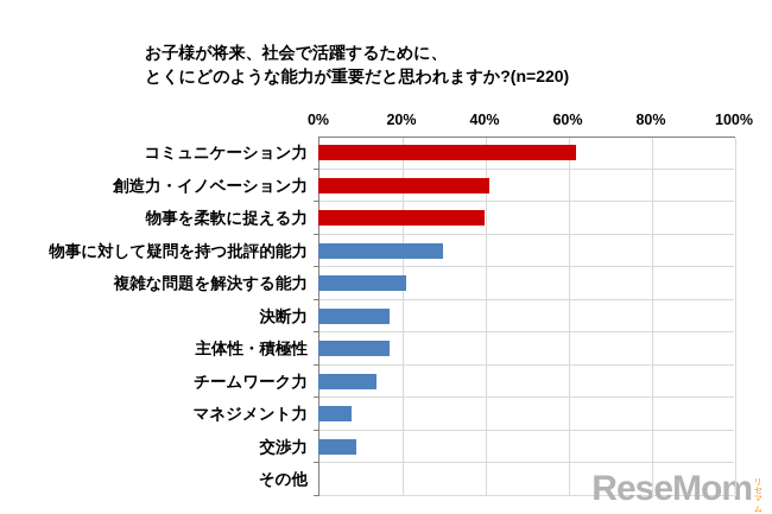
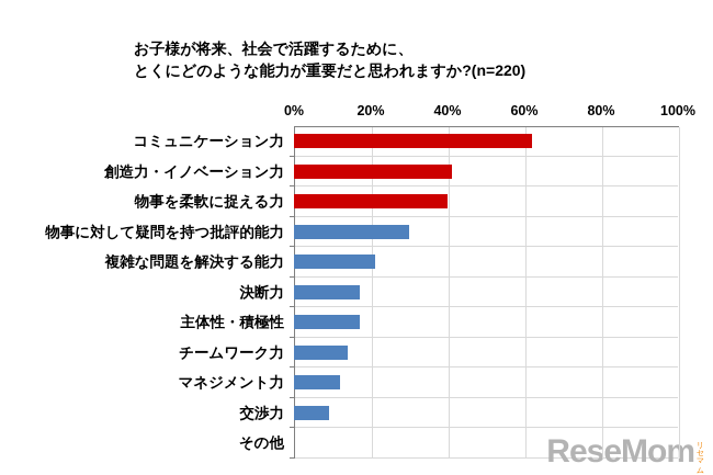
マネジメント力: 8% -> 12%
